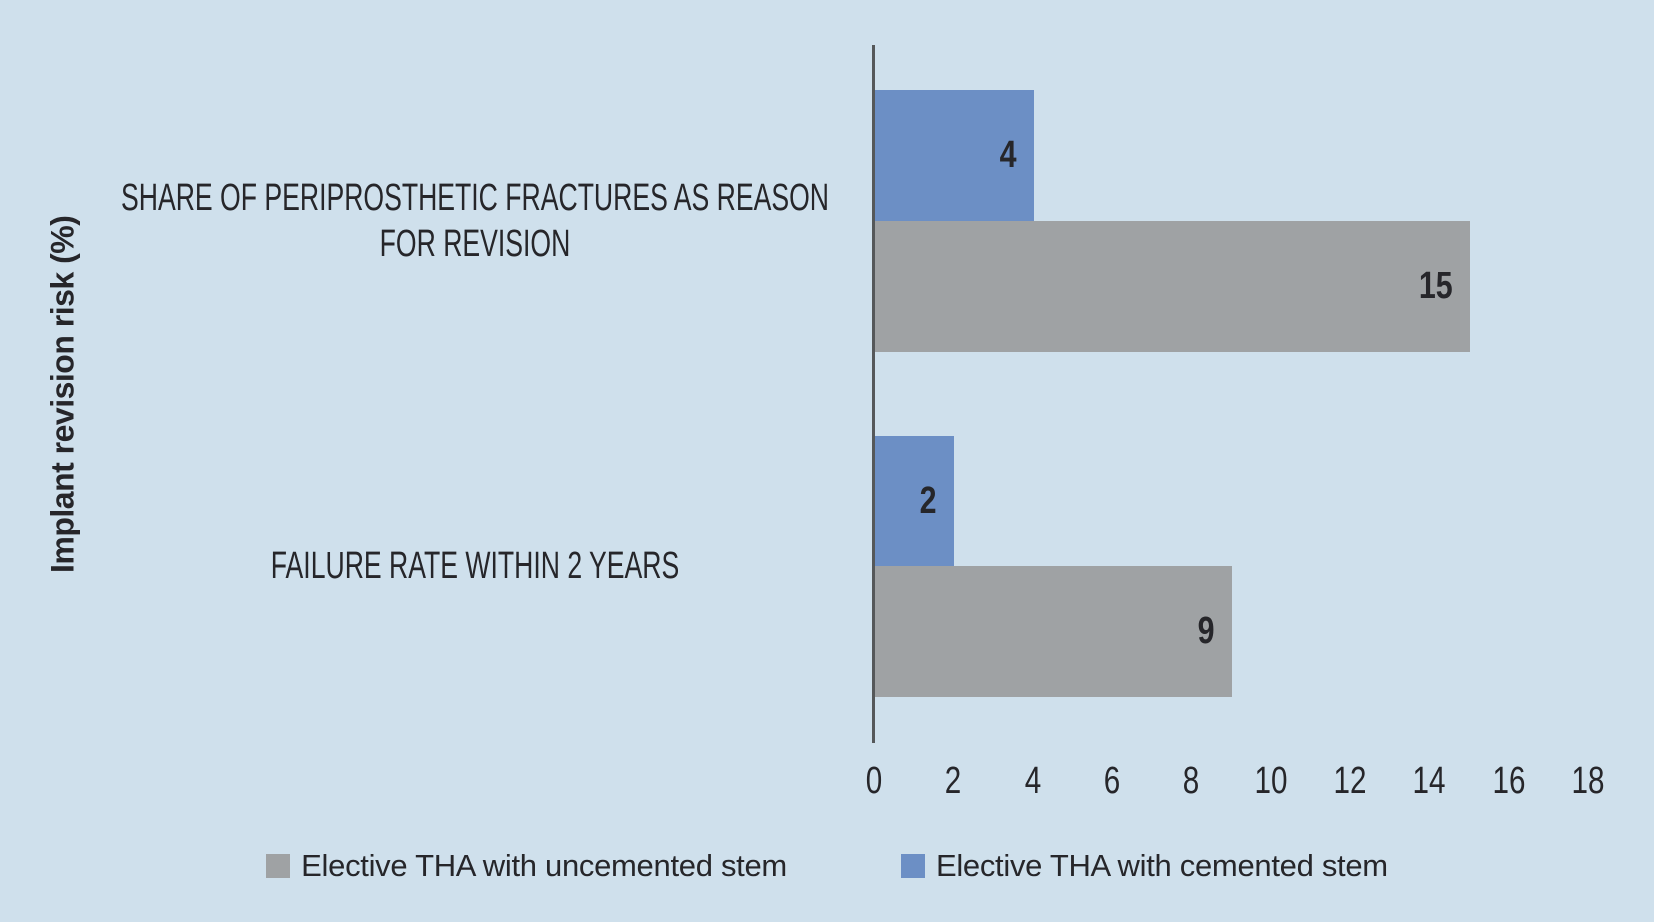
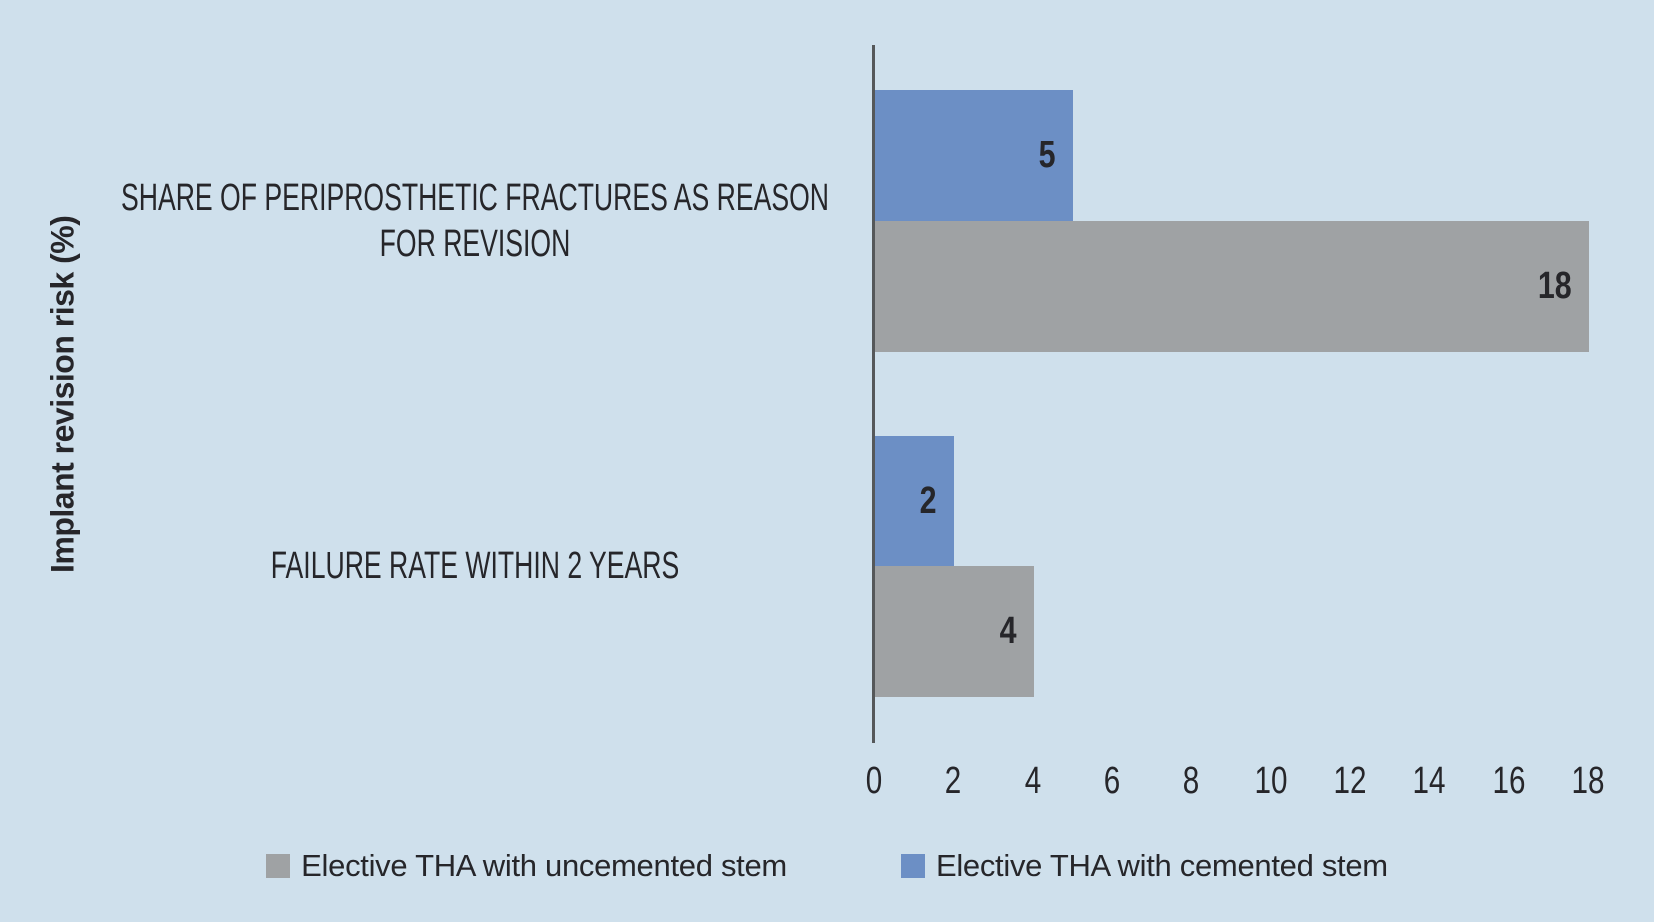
Elective THA with uncemented stem/SHARE OF PERIPROSTHETIC FRACTURES AS REASON FOR REVISION: 15 -> 18
Elective THA with cemented stem/SHARE OF PERIPROSTHETIC FRACTURES AS REASON FOR REVISION: 4 -> 5
Elective THA with uncemented stem/FAILURE RATE WITHIN 2 YEARS: 9 -> 4
